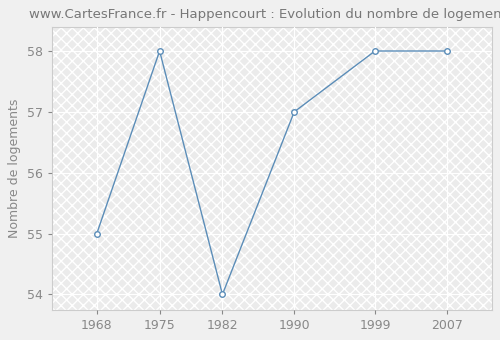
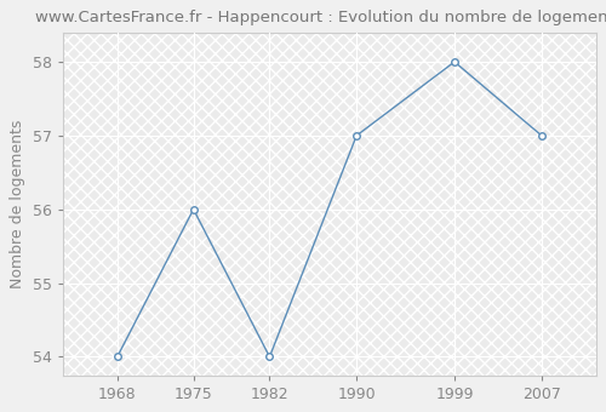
1968: 55 -> 54
1975: 58 -> 56
2007: 58 -> 57
